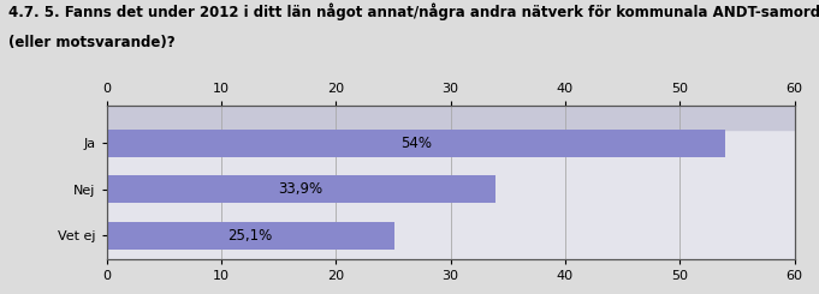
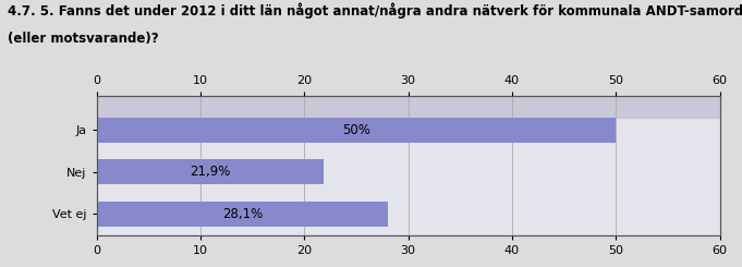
Ja: 54% -> 50%
Nej: 33,9% -> 21,9%
Vet ej: 25,1% -> 28,1%
